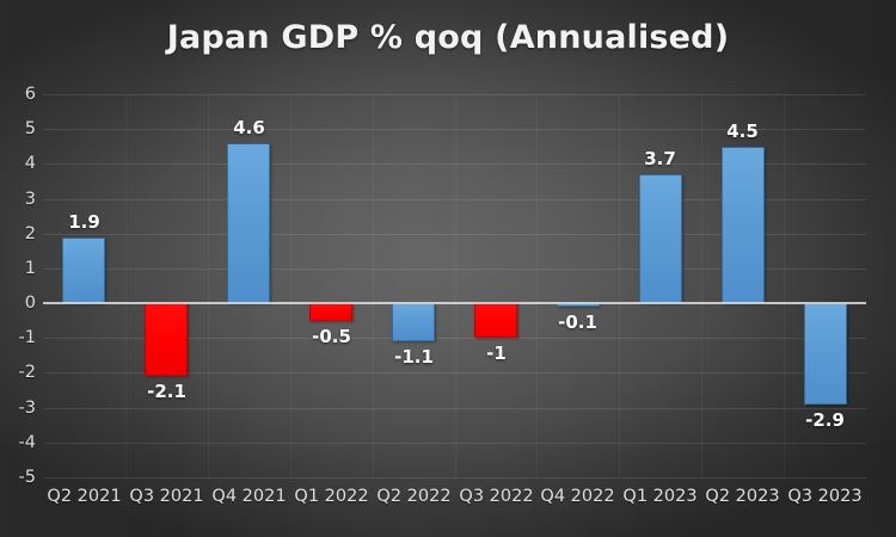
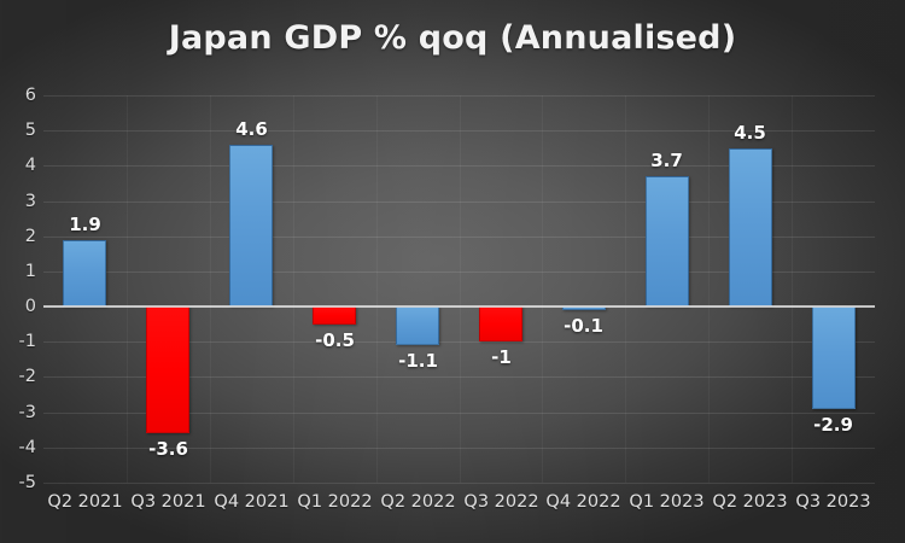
Q3 2021: -2.1 -> -3.6
